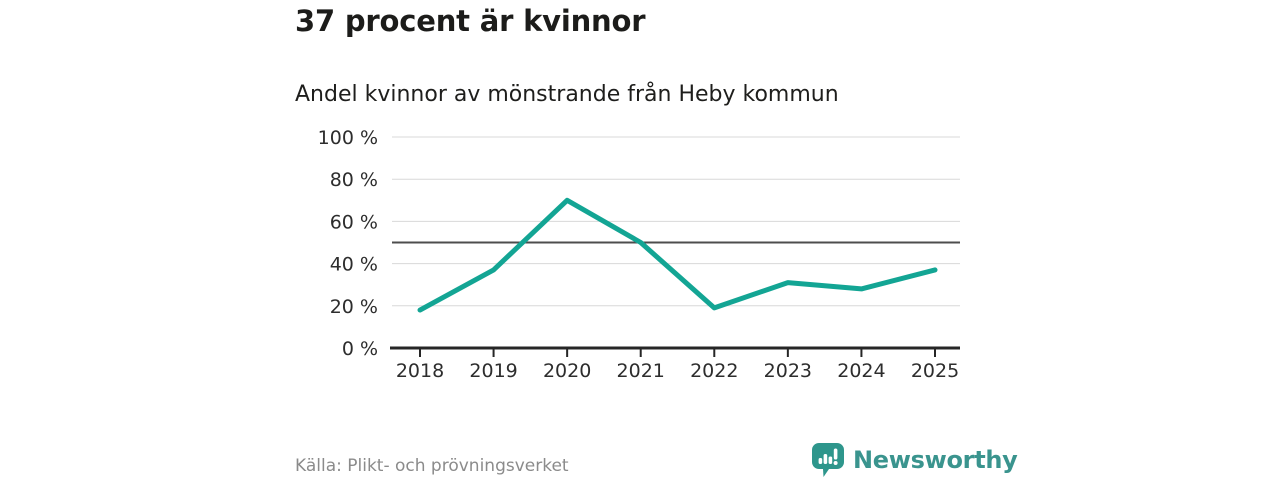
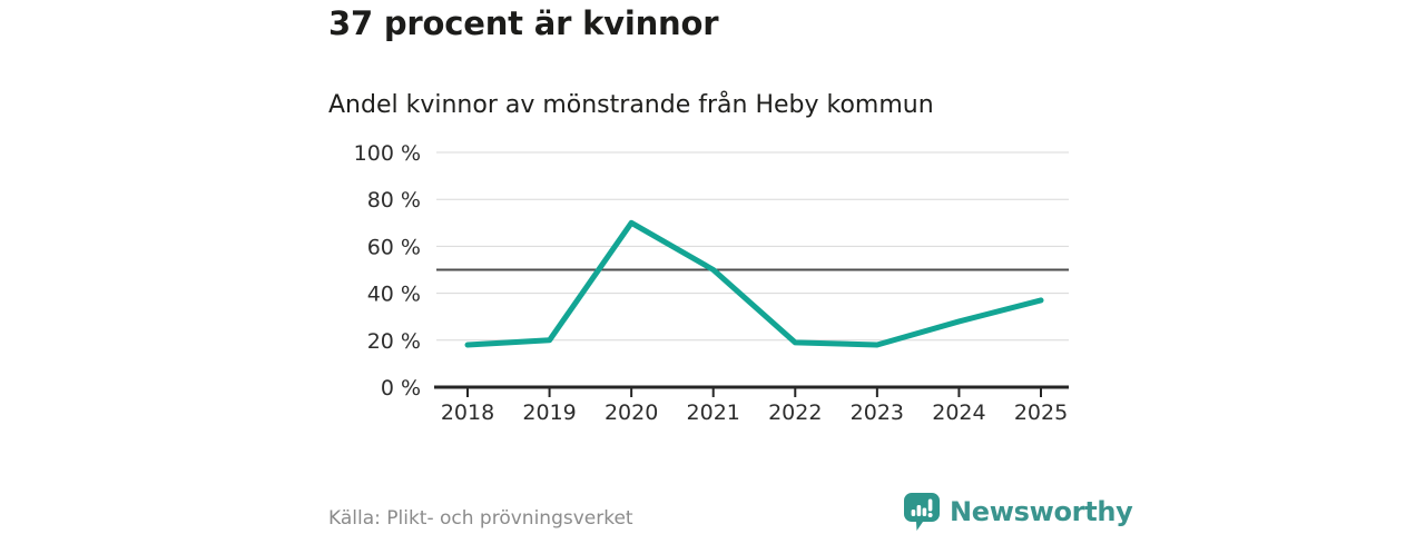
2019: 37% -> 20%
2023: 31% -> 18%
